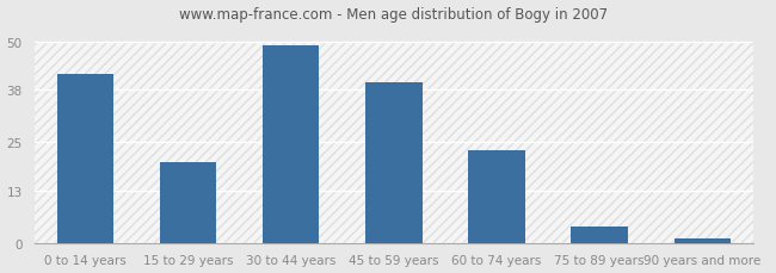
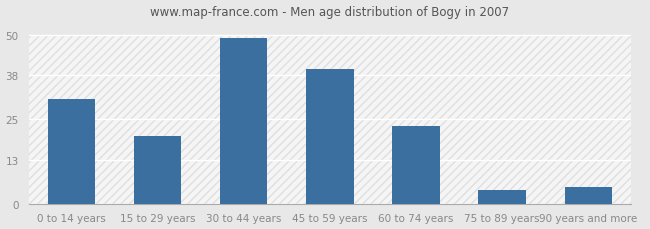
0 to 14 years: 42 -> 31
90 years and more: 1 -> 5
